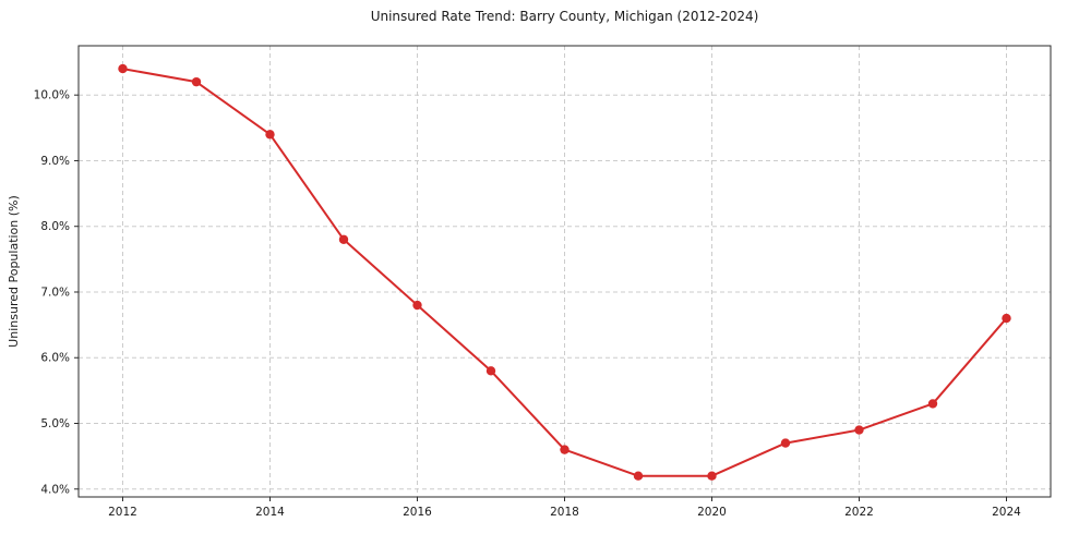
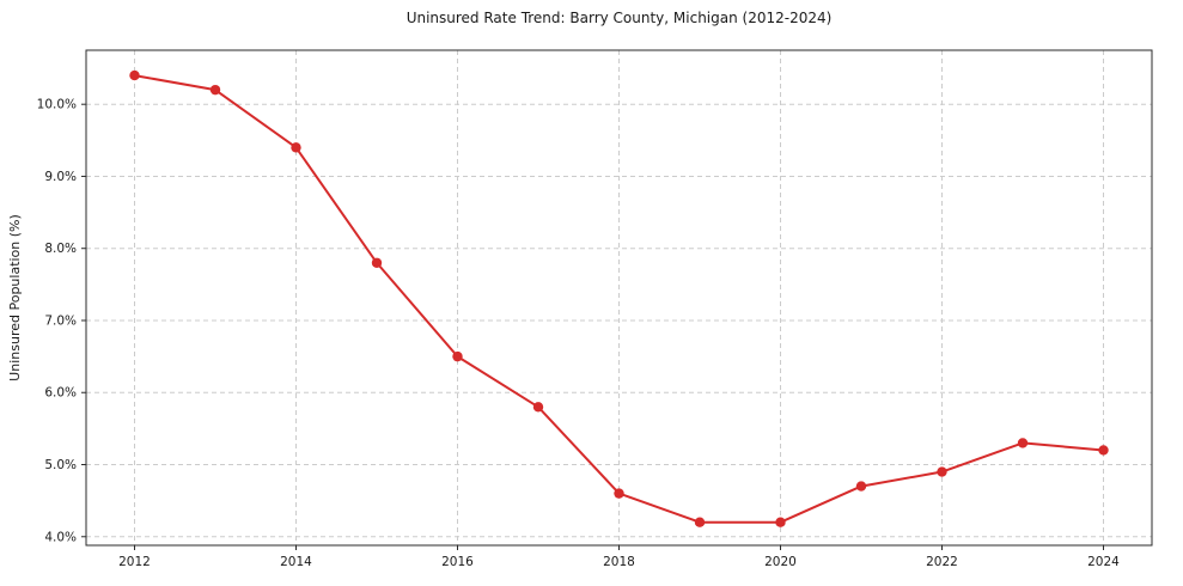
2016: 6.8% -> 6.5%
2024: 6.6% -> 5.2%
